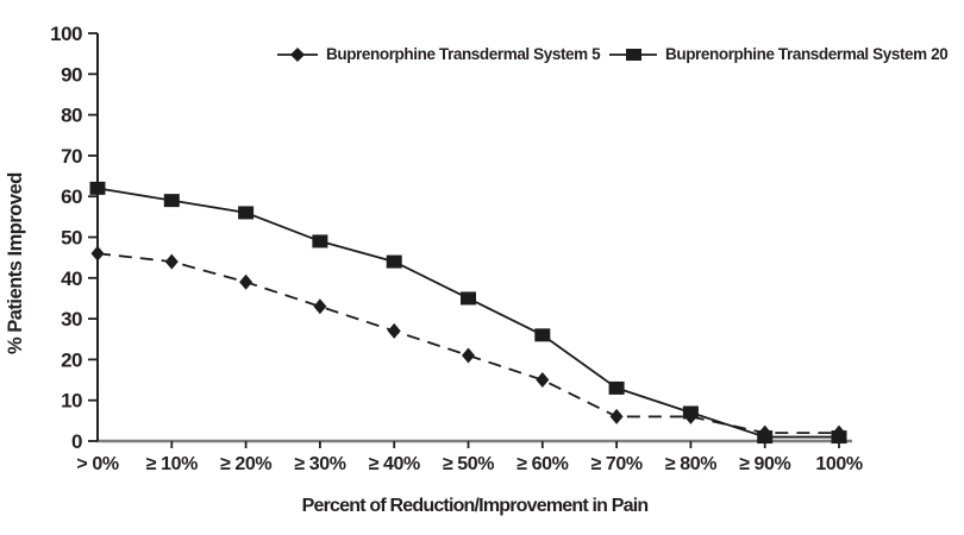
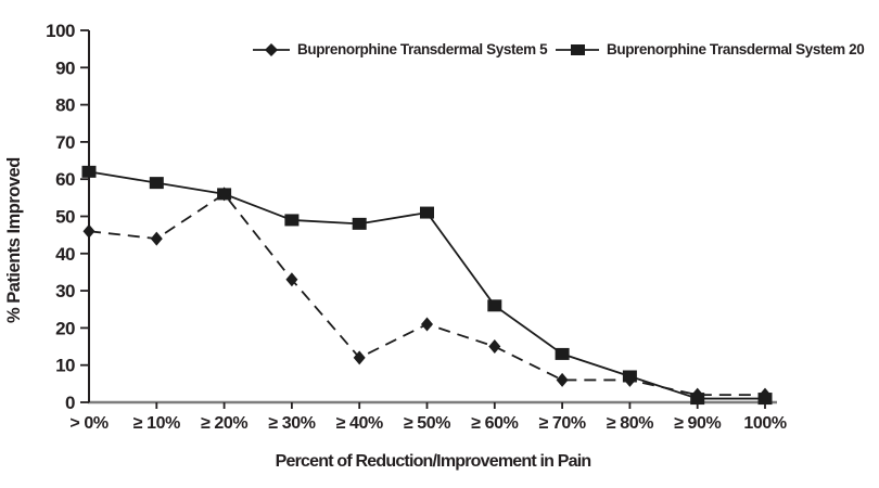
Buprenorphine Transdermal System 5/≥ 20%: 39 -> 56
Buprenorphine Transdermal System 5/≥ 40%: 27 -> 12
Buprenorphine Transdermal System 20/≥ 40%: 44 -> 48
Buprenorphine Transdermal System 20/≥ 50%: 35 -> 51
